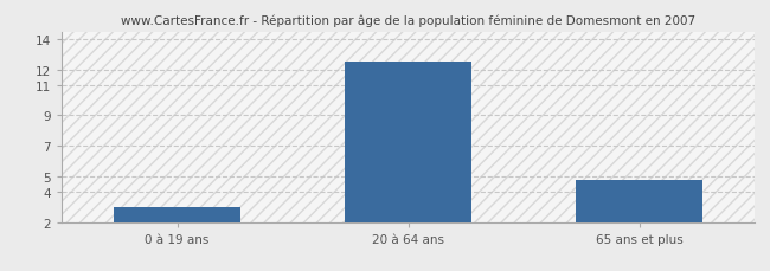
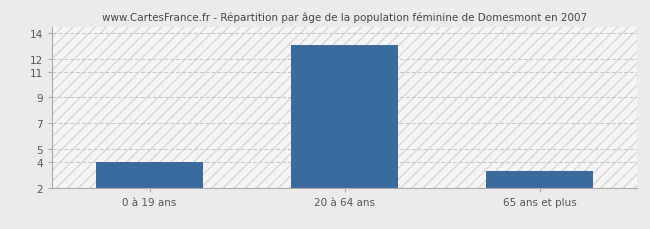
0 à 19 ans: 3.0 -> 4.0
20 à 64 ans: 12.5 -> 13.1
65 ans et plus: 4.8 -> 3.3
